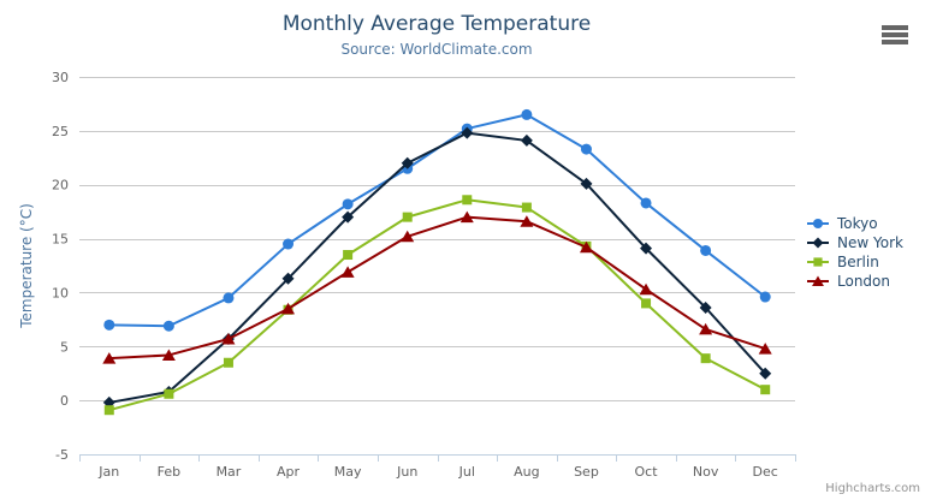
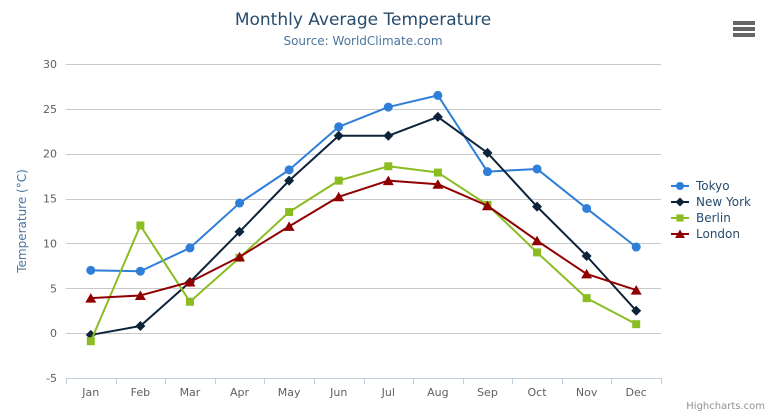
Berlin/Feb: 1 -> 12
Tokyo/Jun: 22 -> 23
New York/Jul: 25 -> 22
Tokyo/Sep: 23 -> 18
